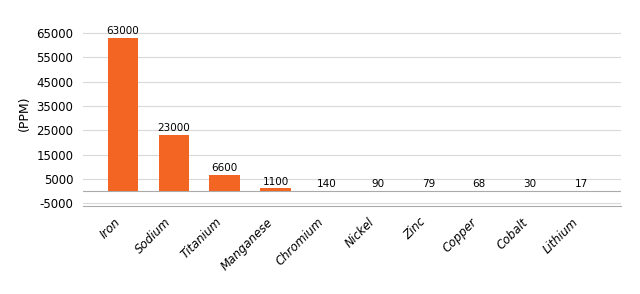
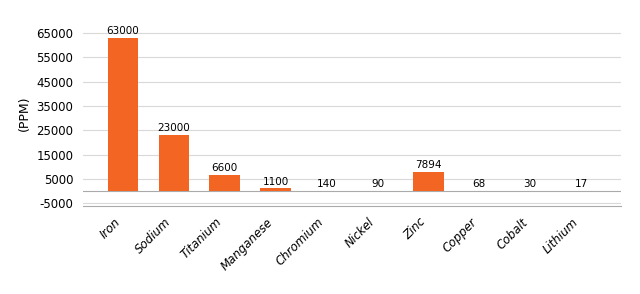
Zinc: 79 -> 7894
